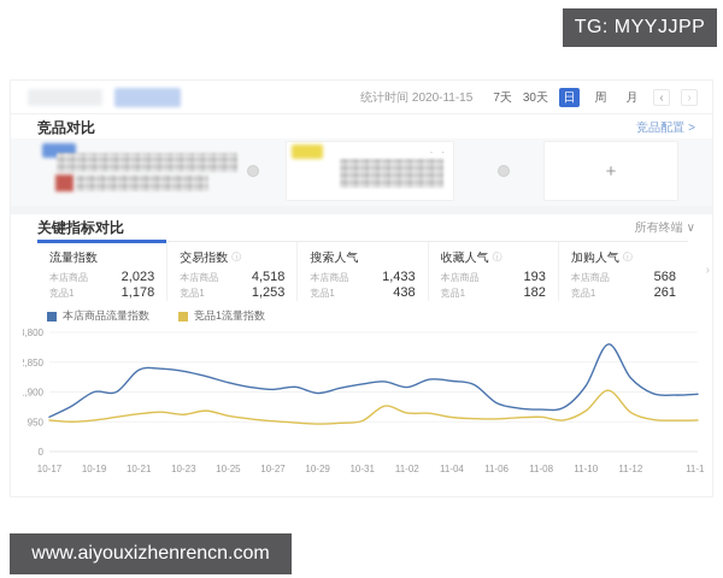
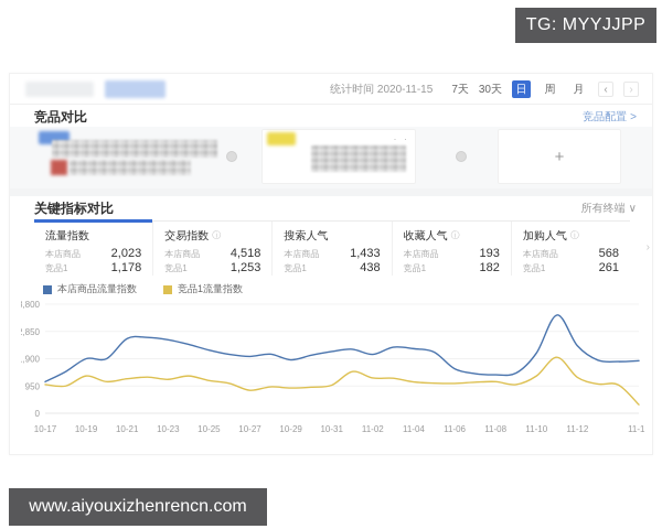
竞品1流量指数/10-19: 1000 -> 1300
竞品1流量指数/10-27: 1000 -> 800
竞品1流量指数/11-15: 1000 -> 300
